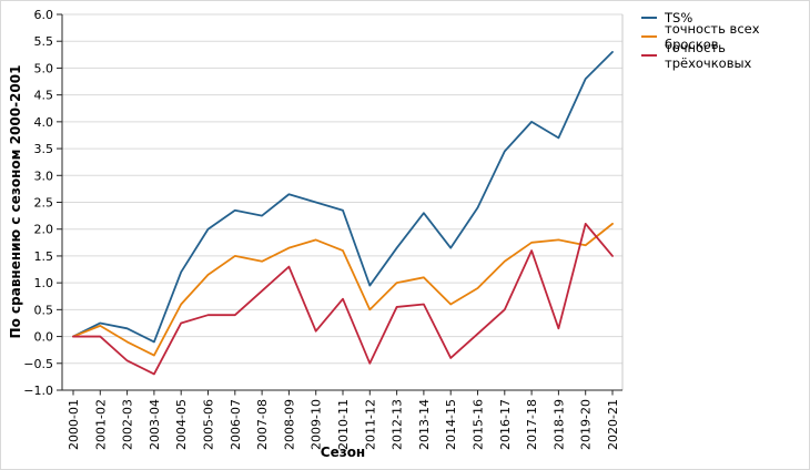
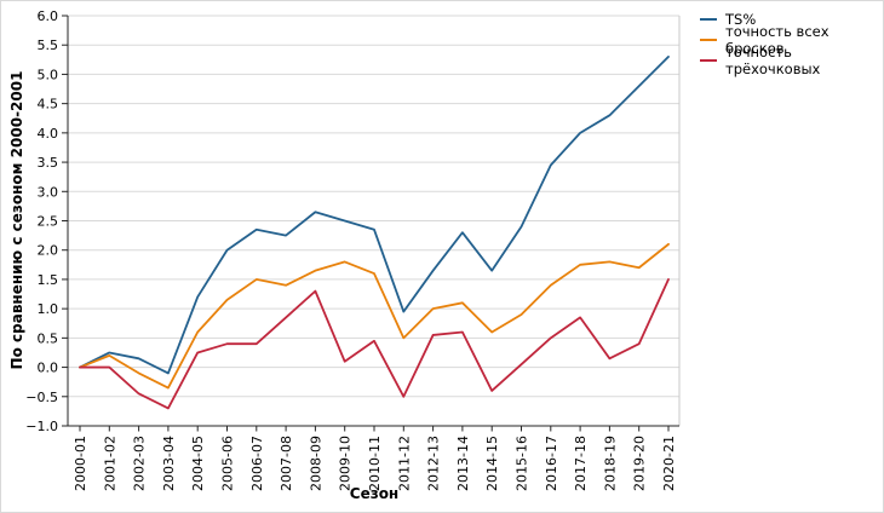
точность трёхочковых/2010-11: 0.7 -> 0.5
точность трёхочковых/2017-18: 1.6 -> 0.8
TS%/2018-19: 3.7 -> 4.3
точность трёхочковых/2019-20: 2.1 -> 0.4
